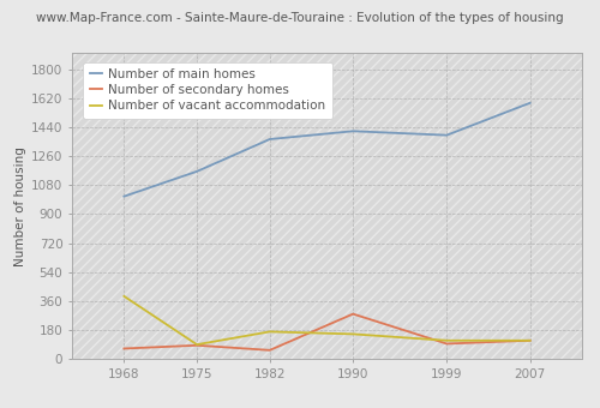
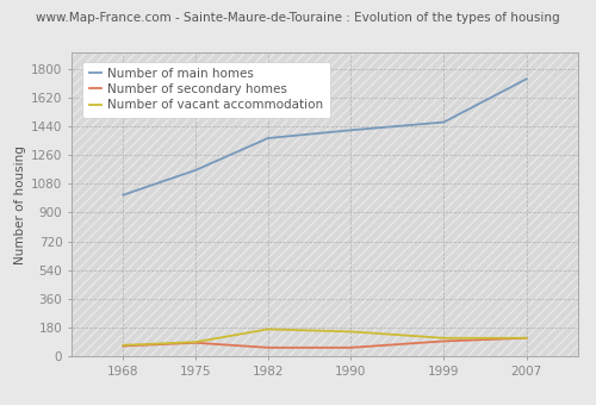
Number of vacant accommodation/1968: 390 -> 70
Number of secondary homes/1990: 280 -> 60
Number of main homes/1999: 1390 -> 1460
Number of main homes/2007: 1590 -> 1740
